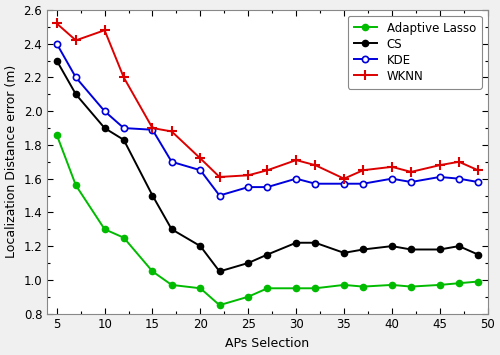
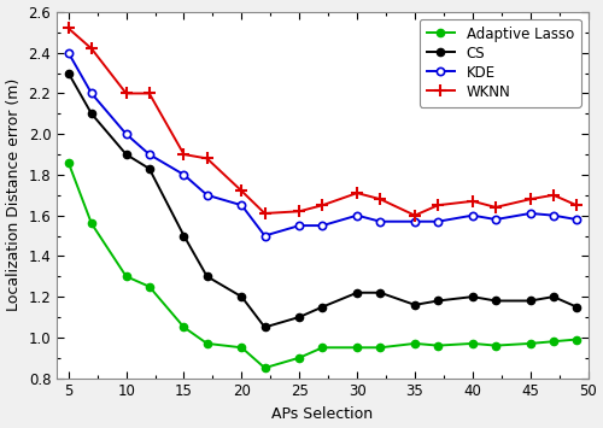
WKNN/10: 2.48 -> 2.20
KDE/15: 1.89 -> 1.80
